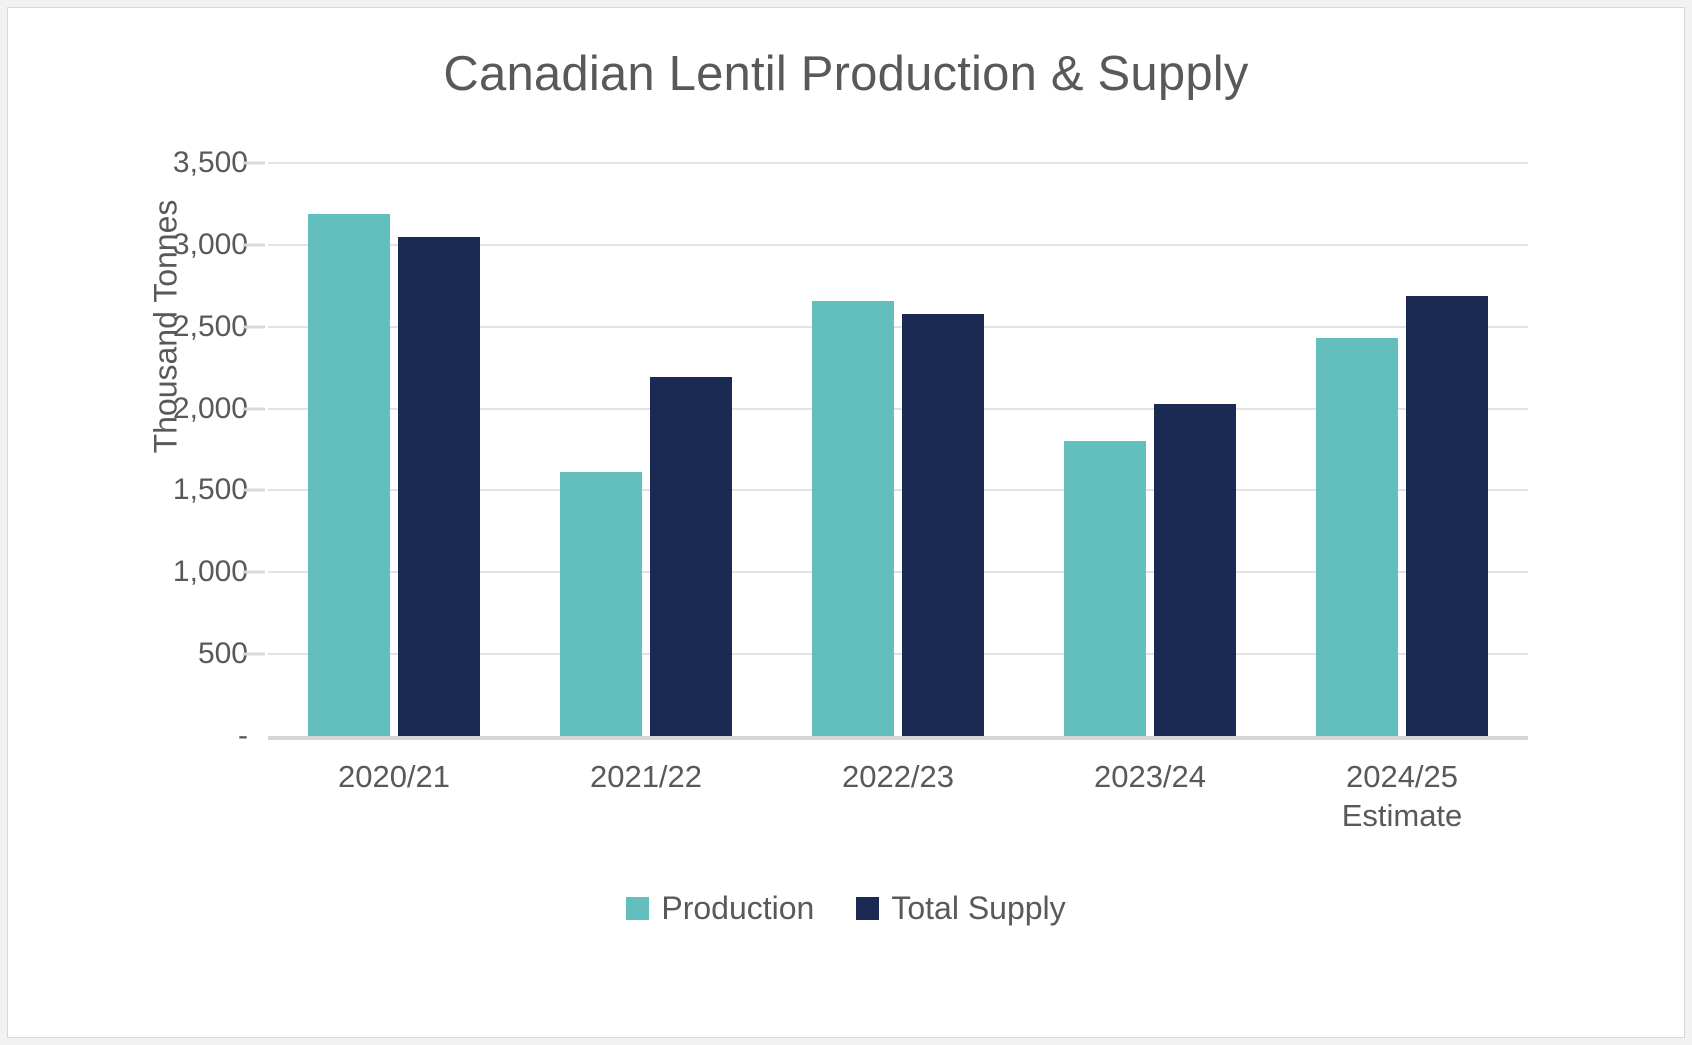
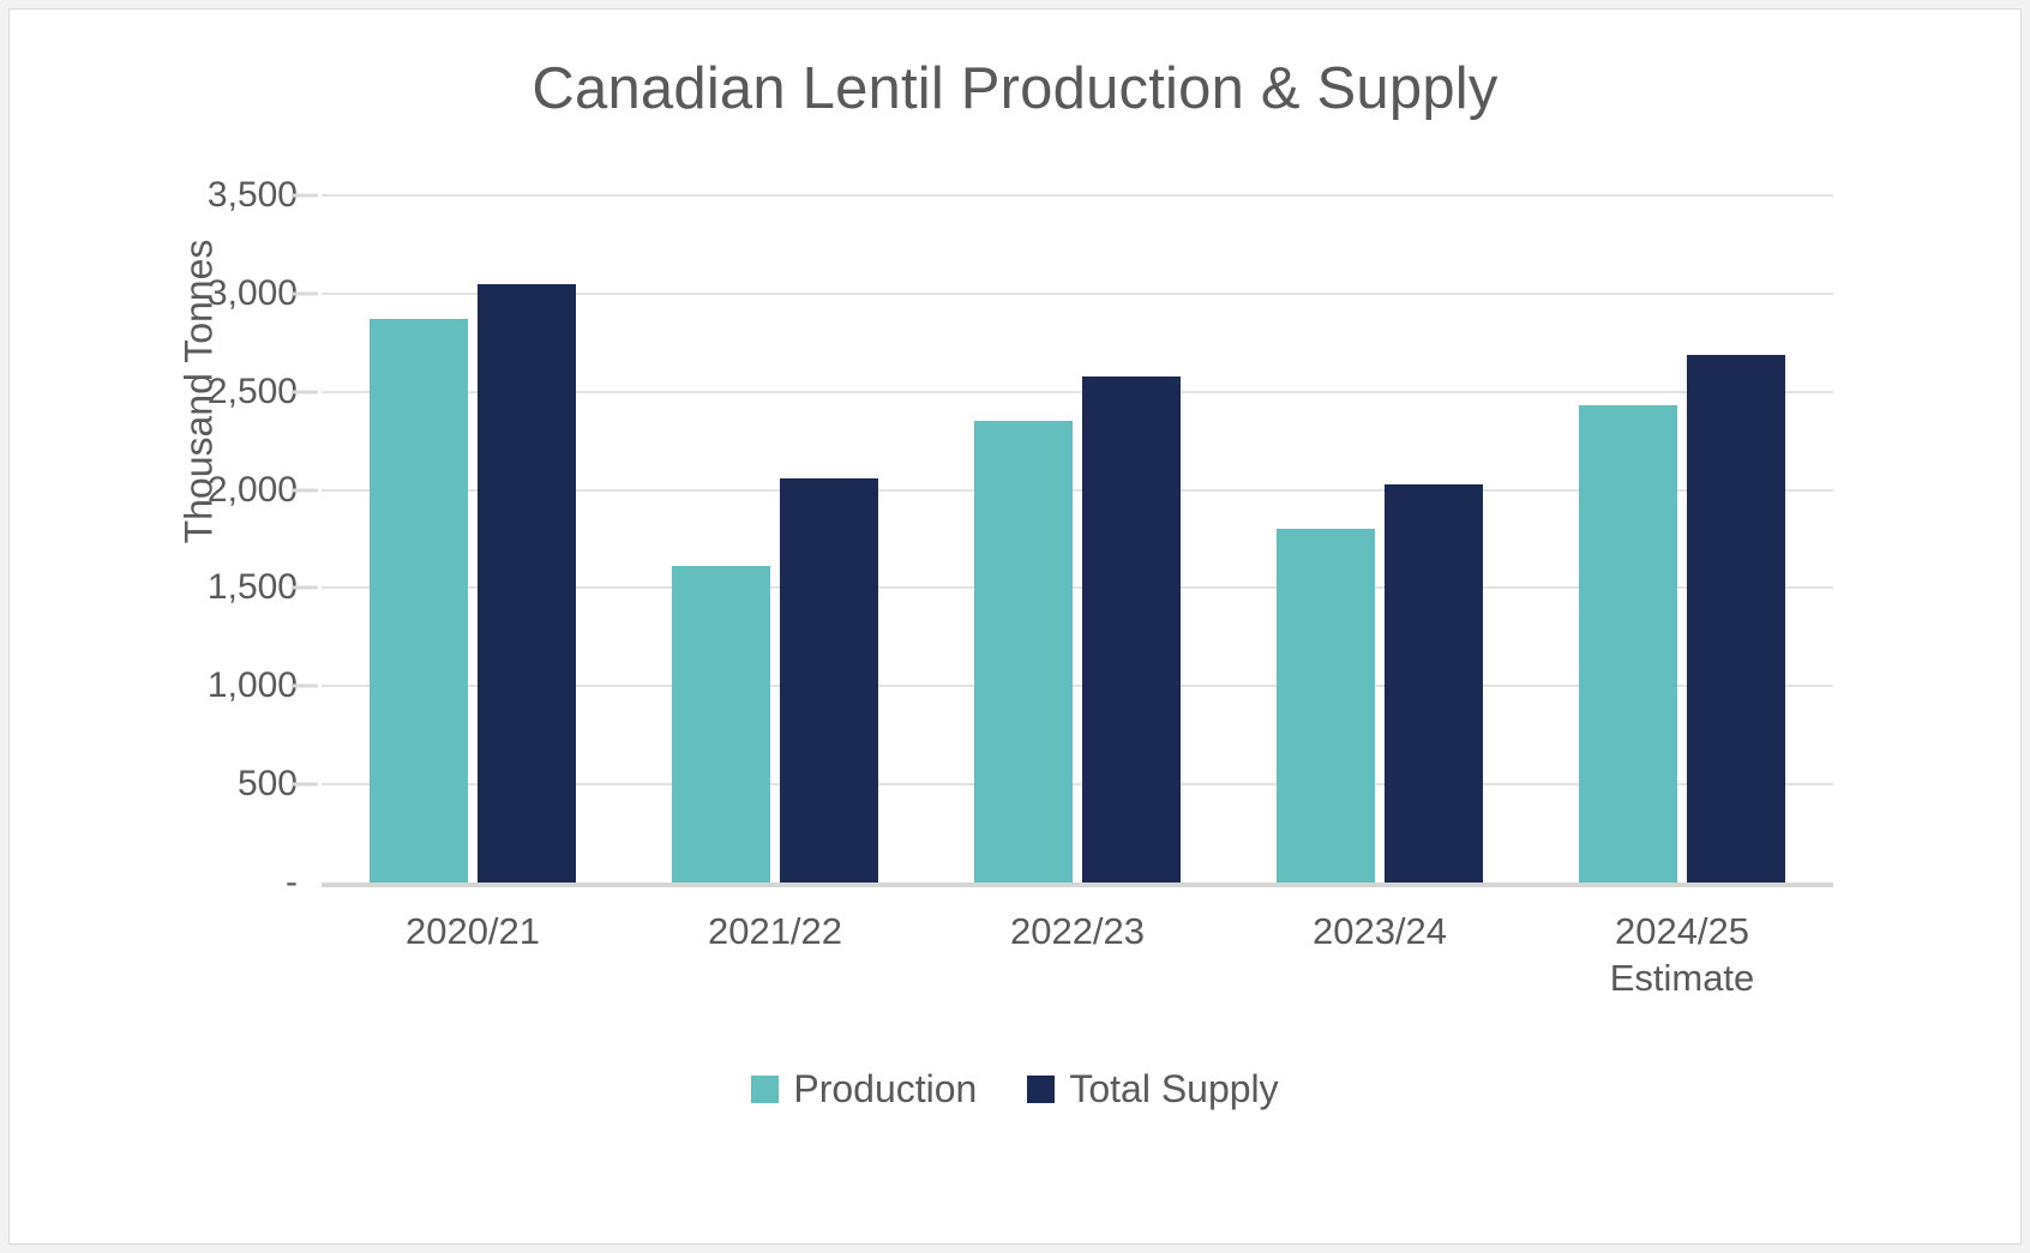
Production/2020/21: 3190 -> 2870
Total Supply/2021/22: 2190 -> 2060
Production/2022/23: 2660 -> 2350
